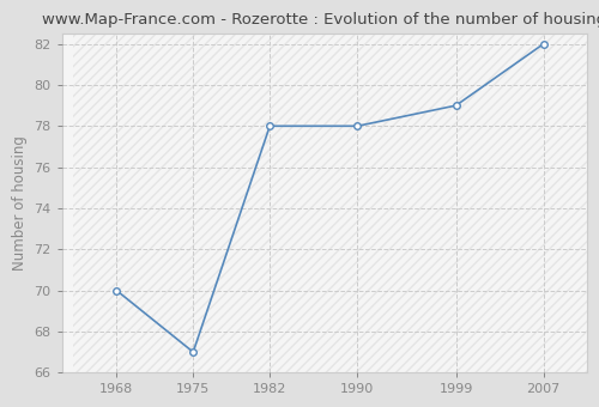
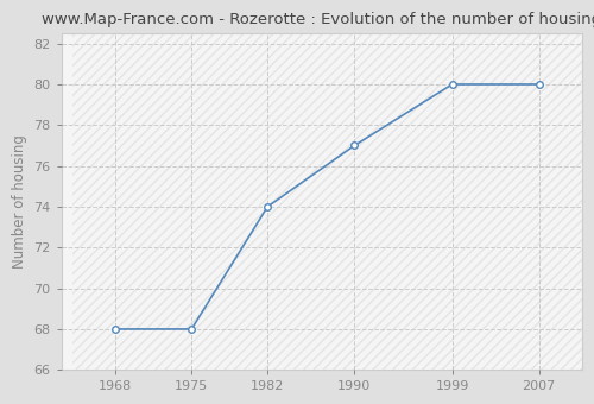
1968: 70 -> 68
1975: 67 -> 68
1982: 78 -> 74
1990: 78 -> 77
1999: 79 -> 80
2007: 82 -> 80
